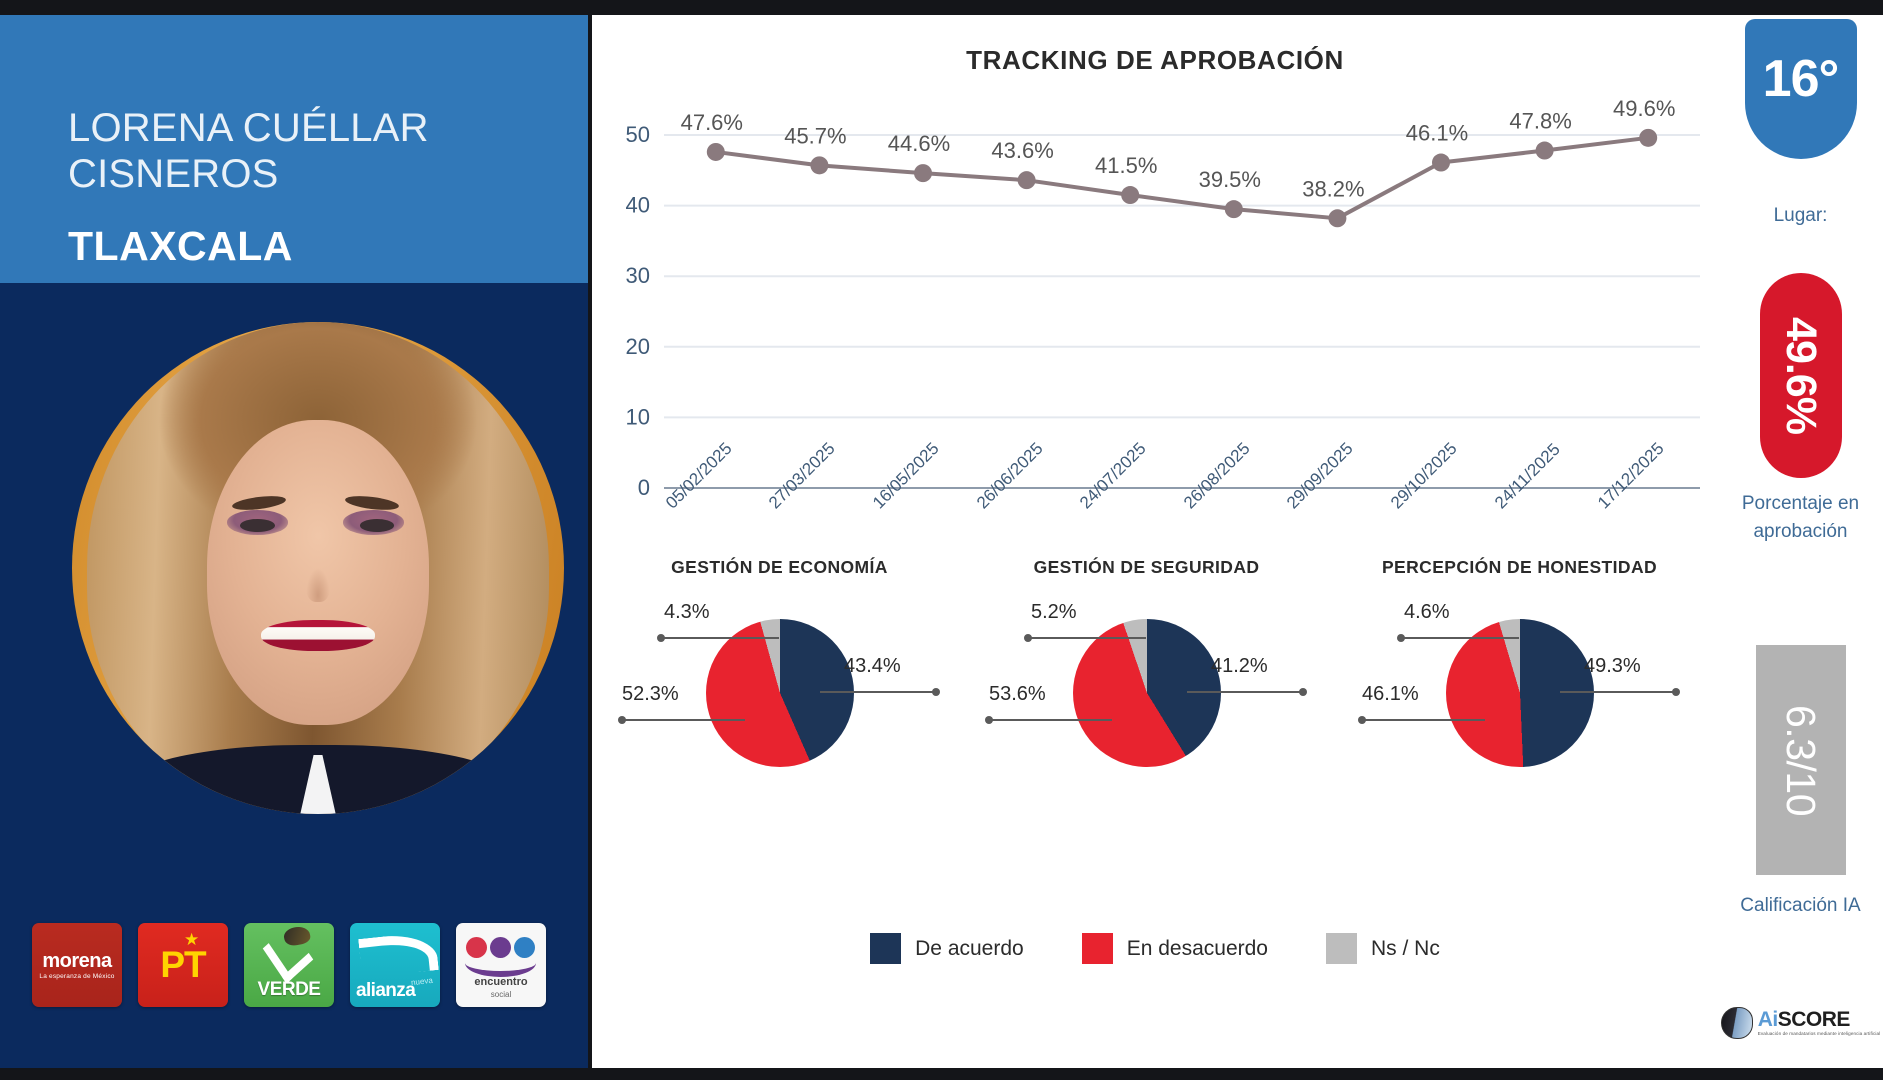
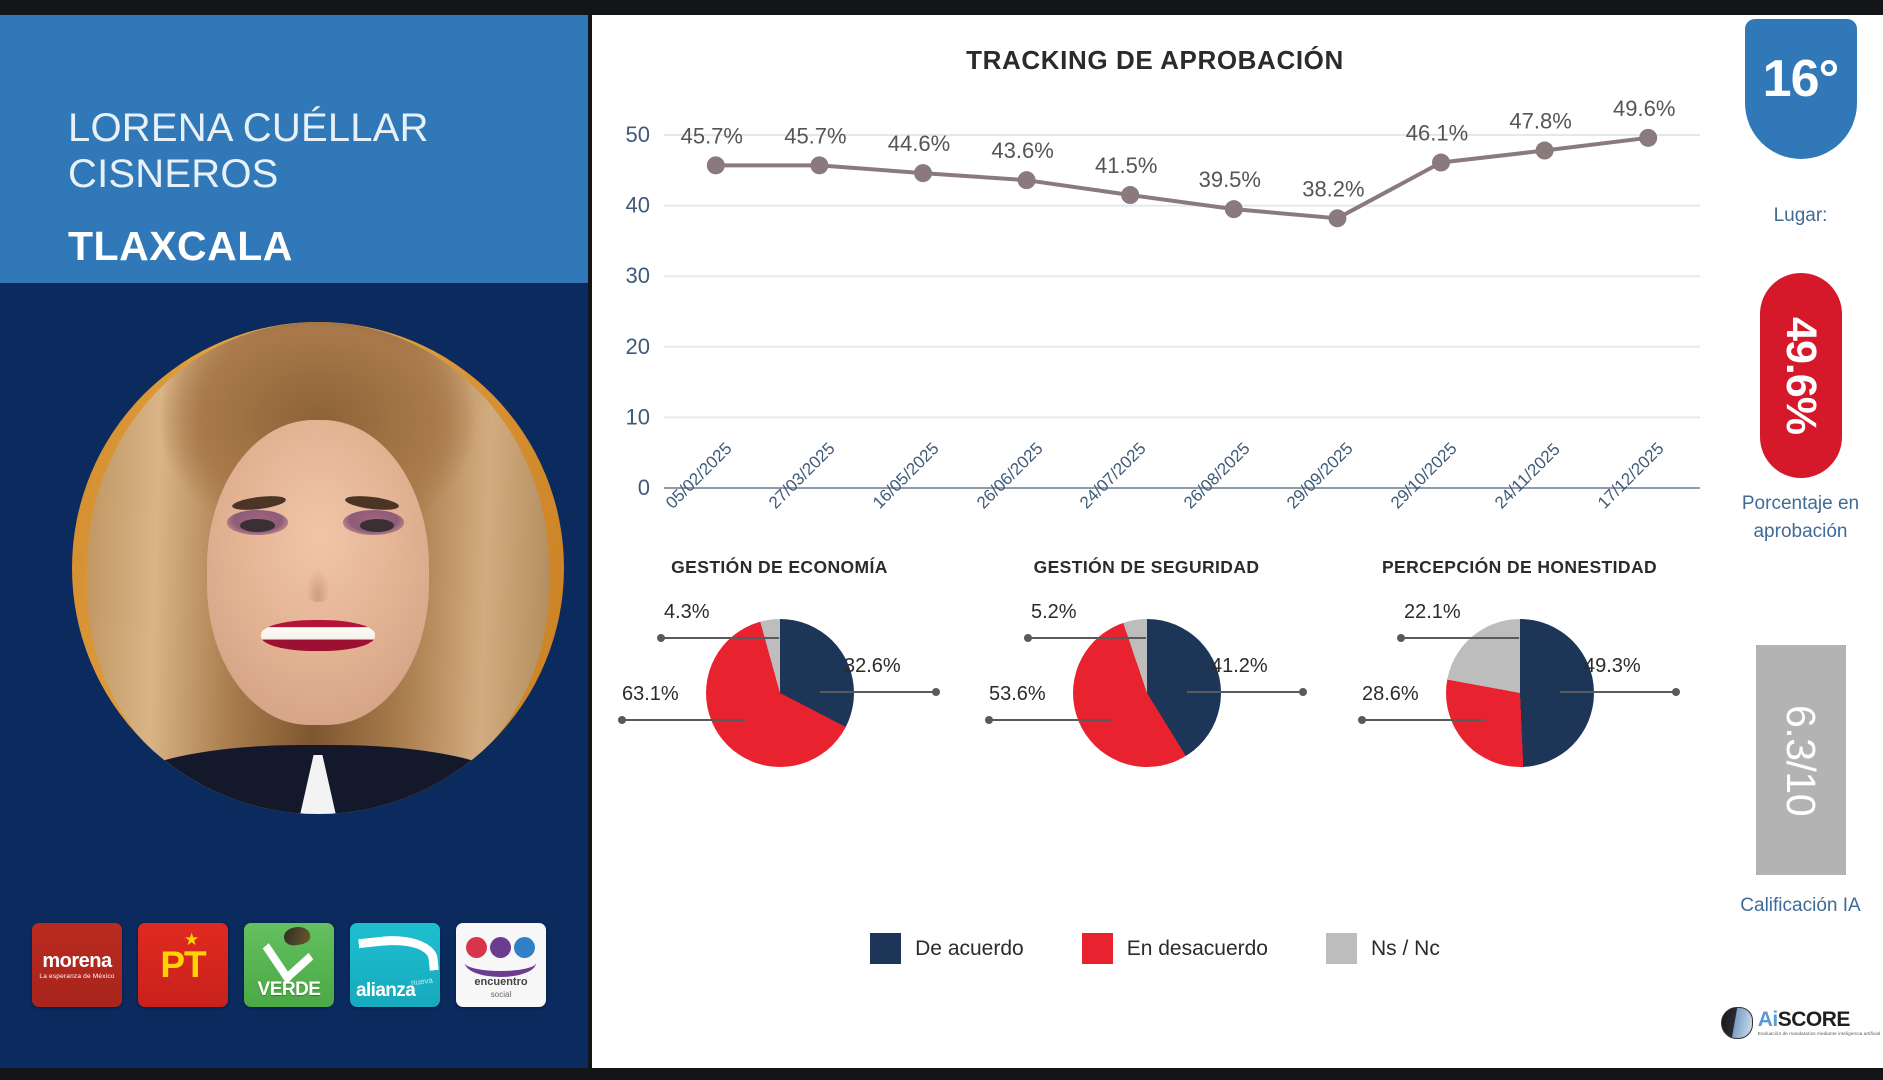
TRACKING DE APROBACIÓN/05/02/2025: 47.6% -> 45.7%
GESTIÓN DE ECONOMÍA/De acuerdo: 43.4% -> 32.6%
GESTIÓN DE ECONOMÍA/En desacuerdo: 52.3% -> 63.1%
PERCEPCIÓN DE HONESTIDAD/En desacuerdo: 46.1% -> 28.6%
PERCEPCIÓN DE HONESTIDAD/Ns / Nc: 4.6% -> 22.1%
